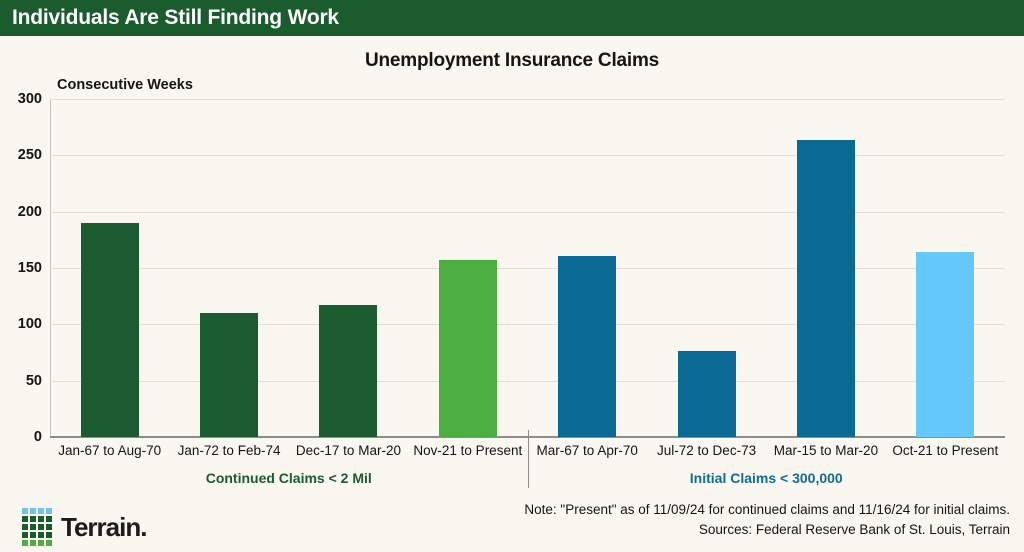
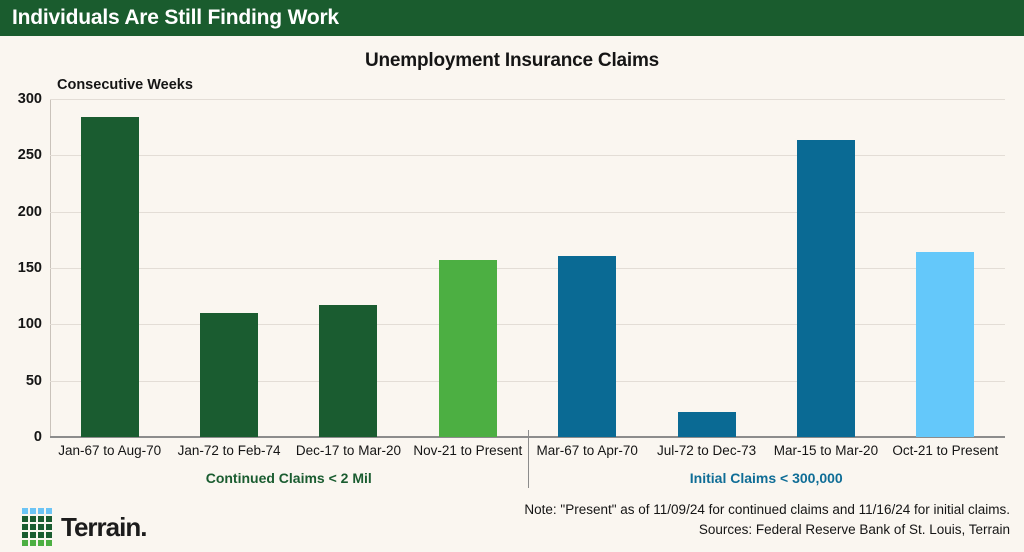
Jan-67 to Aug-70: 190 -> 284
Jul-72 to Dec-73: 76 -> 22
